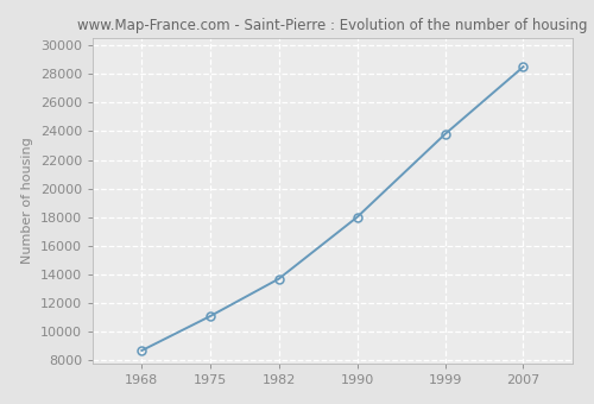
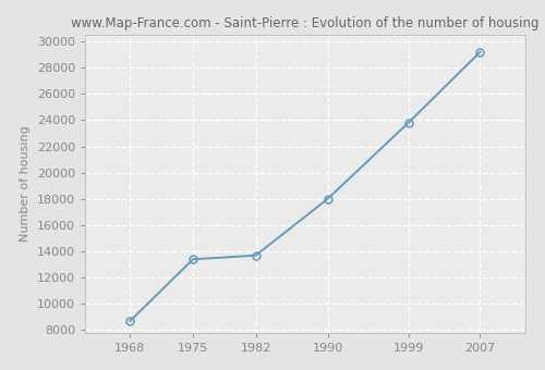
1975: 11100 -> 13400
2007: 28500 -> 29200
